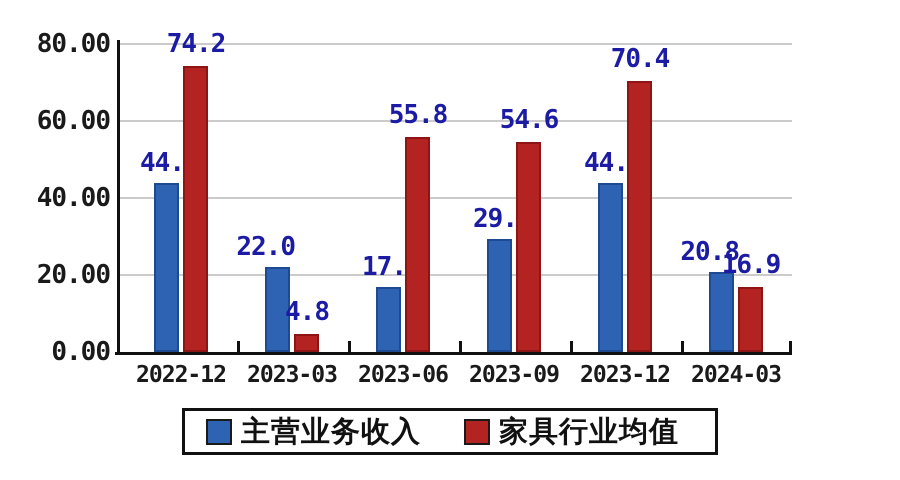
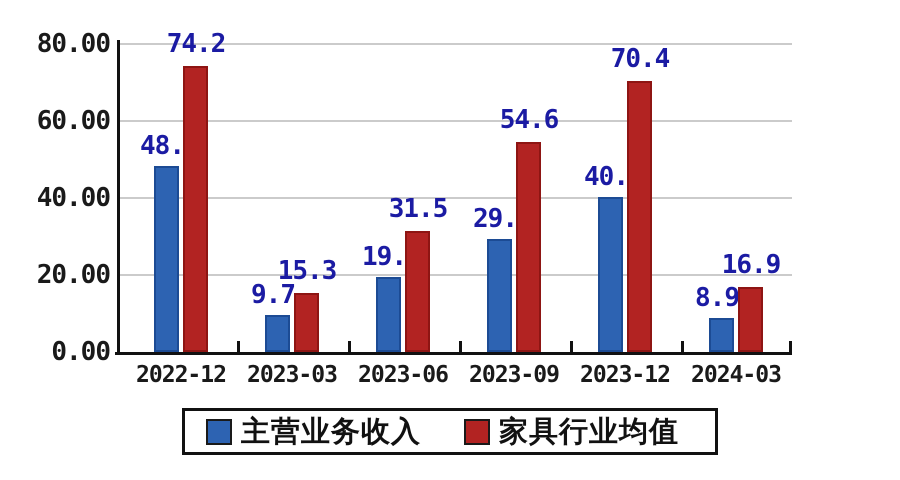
主营业务收入/2022-12: 44 -> 48
主营业务收入/2023-03: 22.0 -> 9.7
家具行业均值/2023-03: 4.8 -> 15.3
主营业务收入/2023-06: 17 -> 19
家具行业均值/2023-06: 55.8 -> 31.5
主营业务收入/2023-12: 44 -> 40
主营业务收入/2024-03: 20.8 -> 8.9
